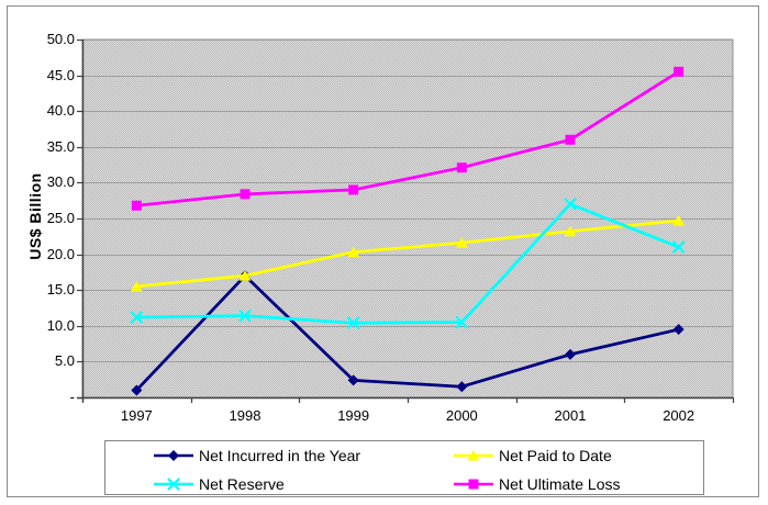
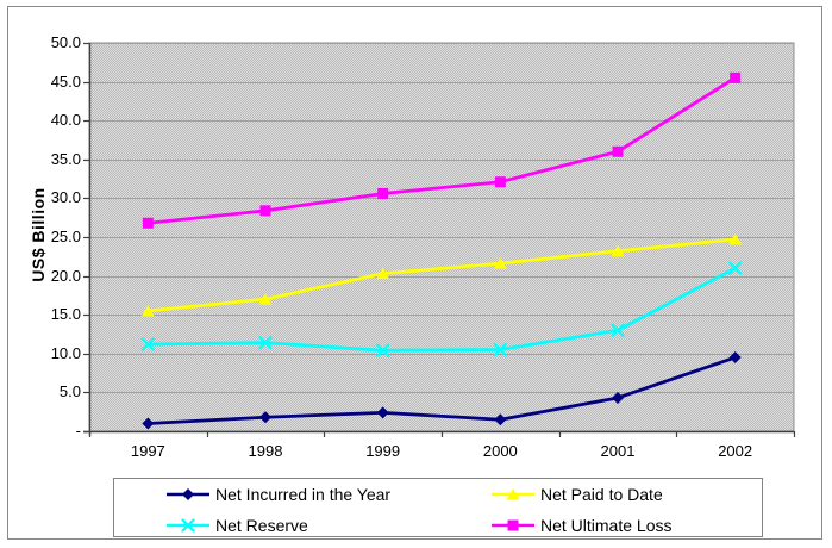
Net Incurred in the Year/1998: 17 -> 2
Net Ultimate Loss/1999: 29 -> 31
Net Incurred in the Year/2001: 6 -> 4
Net Reserve/2001: 27 -> 13
